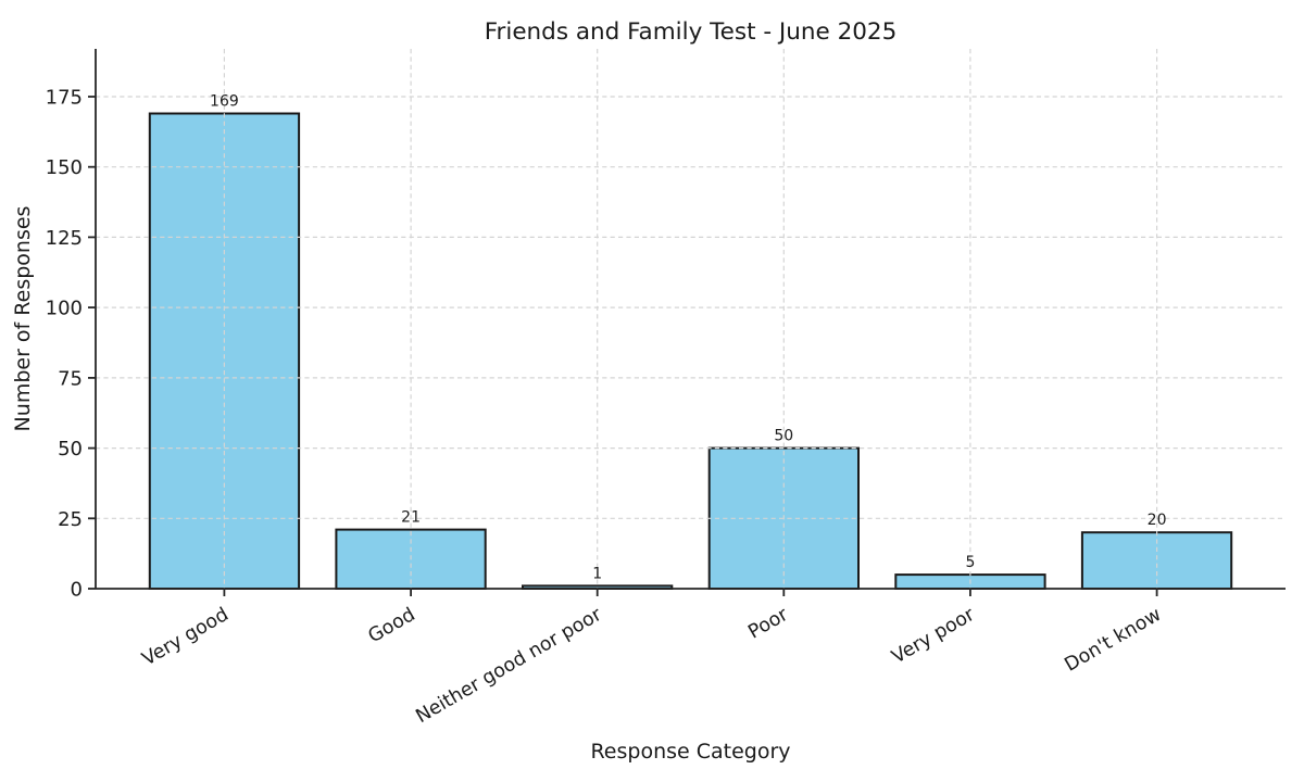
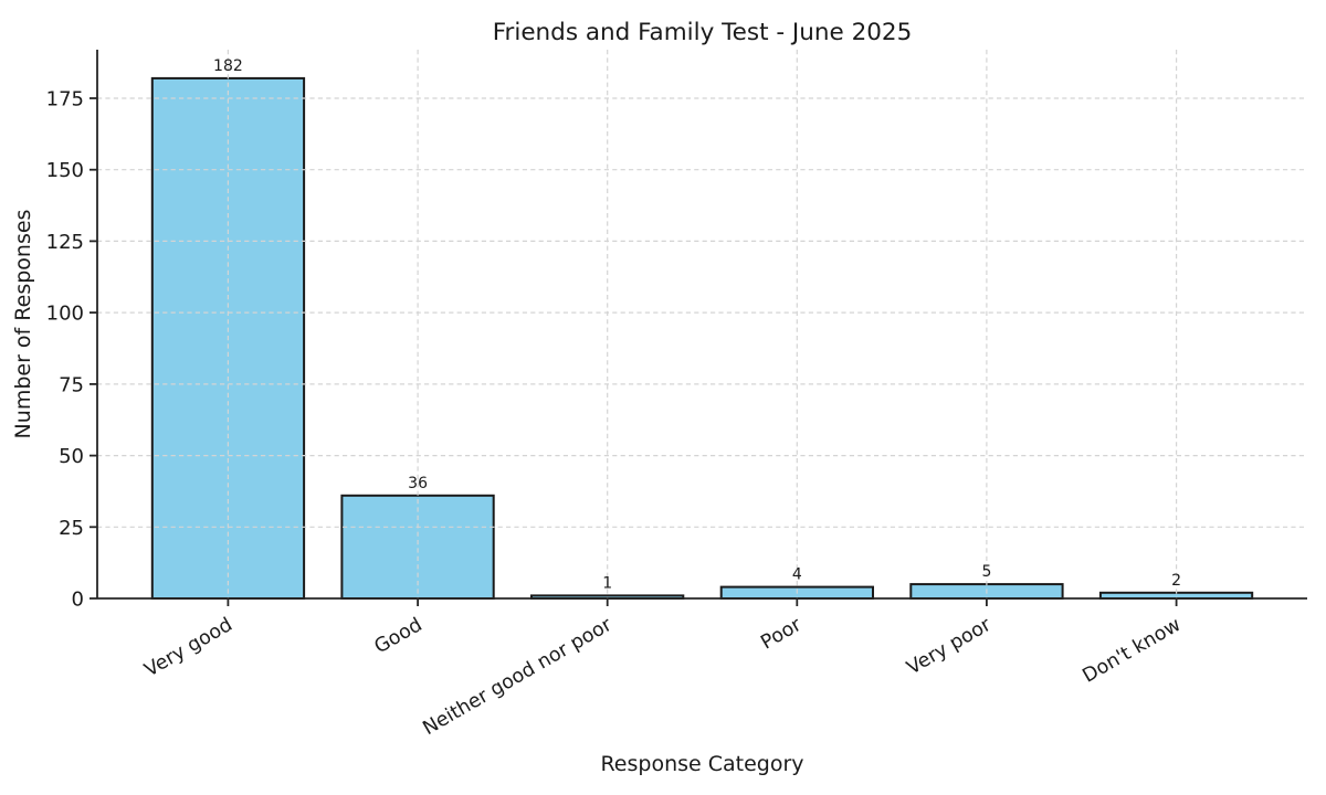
Very good: 169 -> 182
Good: 21 -> 36
Poor: 50 -> 4
Don't know: 20 -> 2
